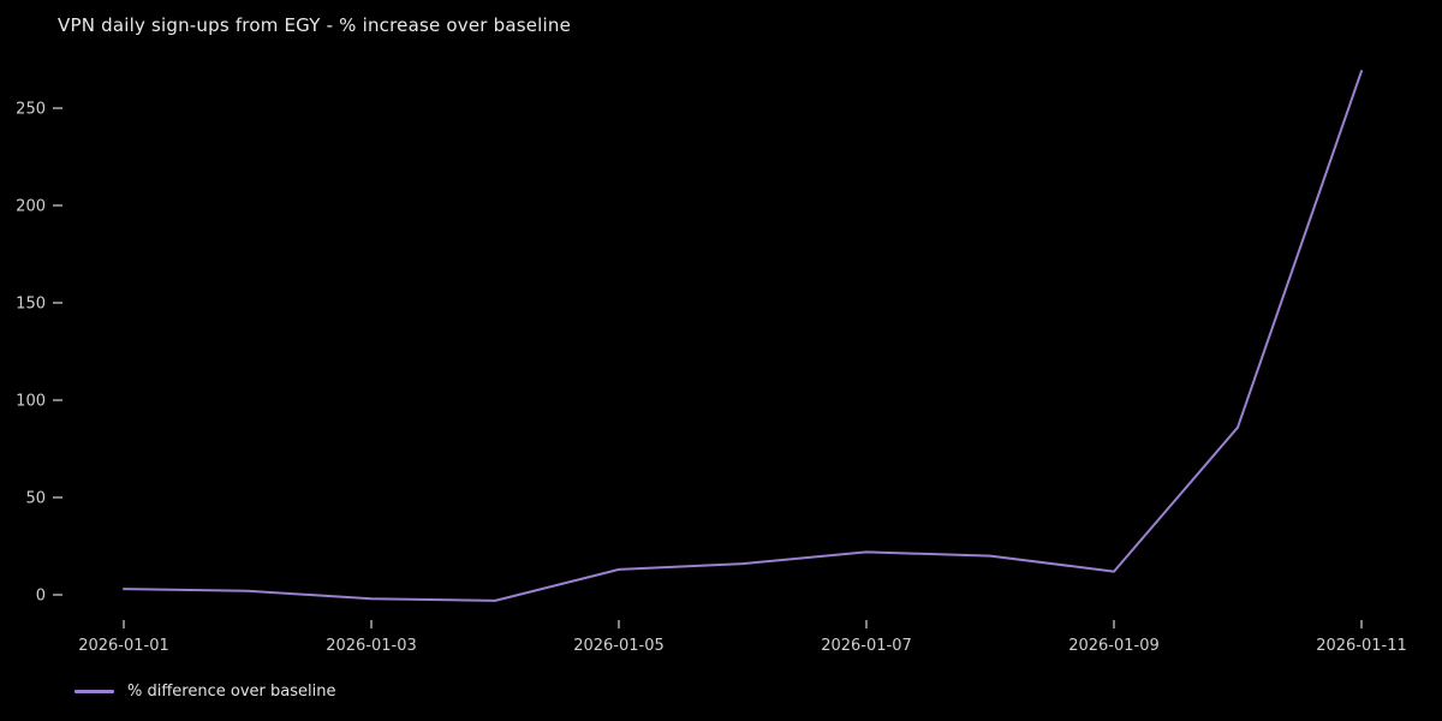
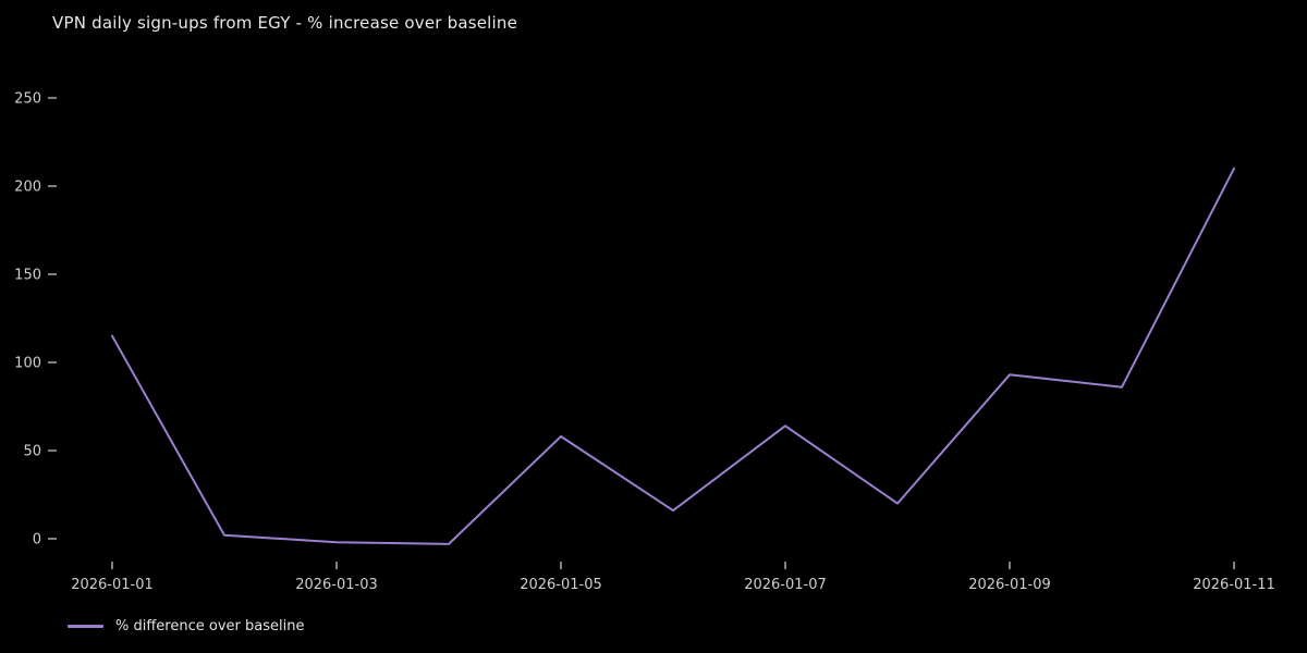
2026-01-01: 3 -> 115
2026-01-05: 13 -> 58
2026-01-07: 22 -> 64
2026-01-09: 12 -> 93
2026-01-11: 269 -> 210
